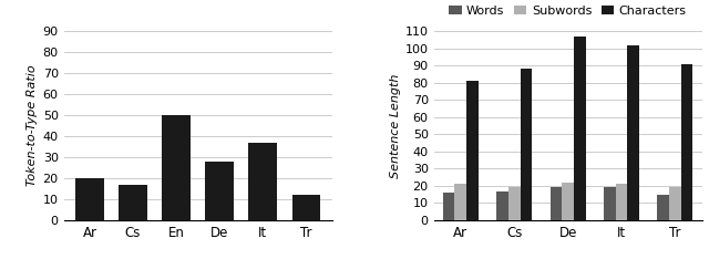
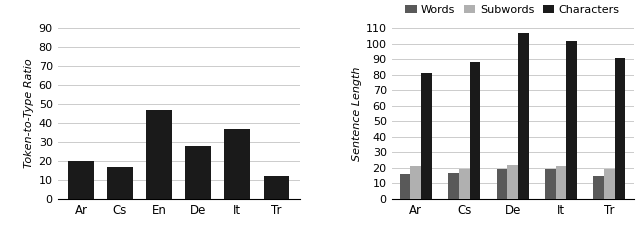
En: 50 -> 47
